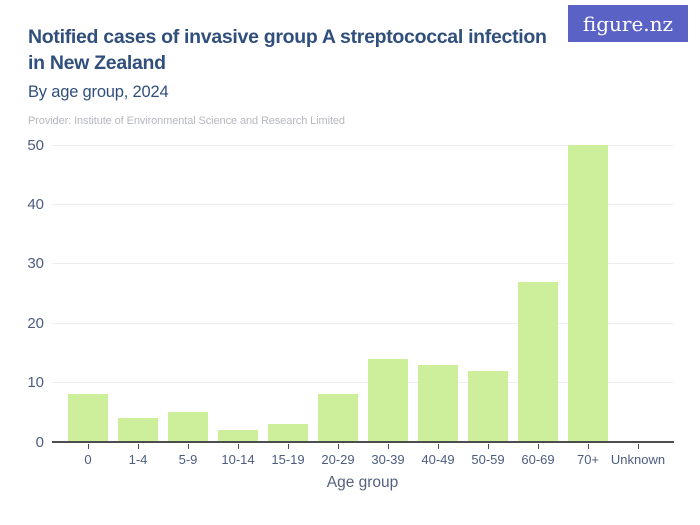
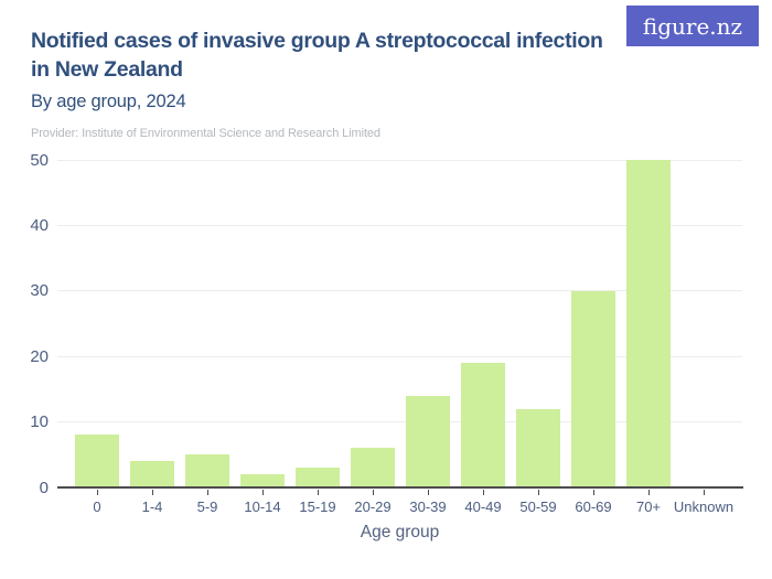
20-29: 8 -> 6
40-49: 13 -> 19
60-69: 27 -> 30
